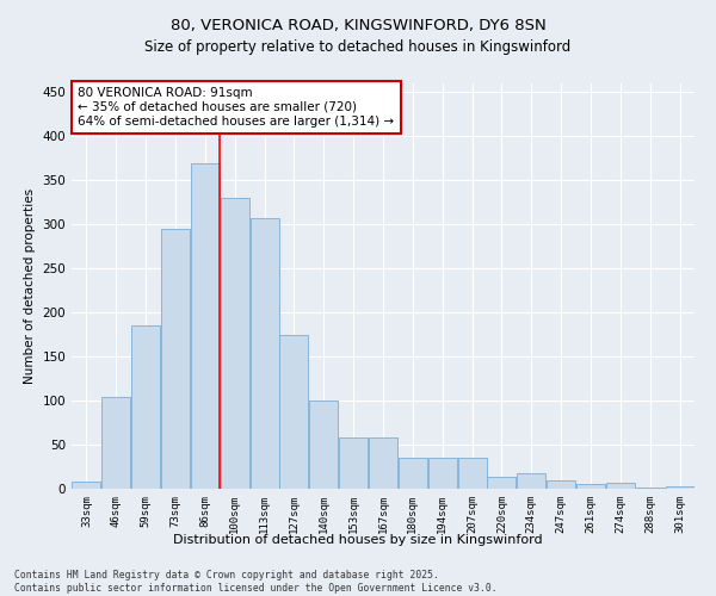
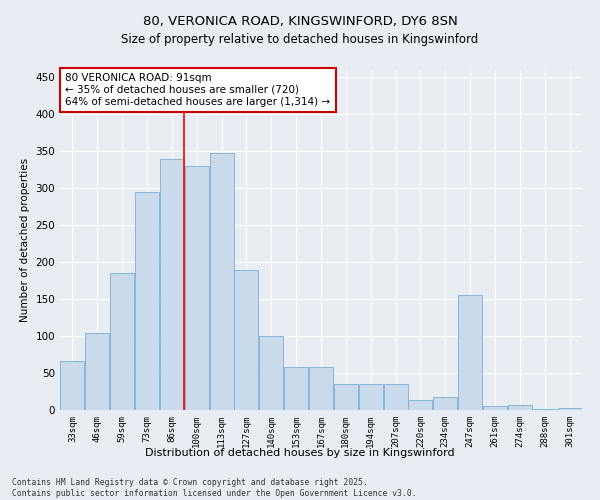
33sqm: 8 -> 66
86sqm: 370 -> 340
113sqm: 307 -> 348
127sqm: 175 -> 190
247sqm: 10 -> 156
